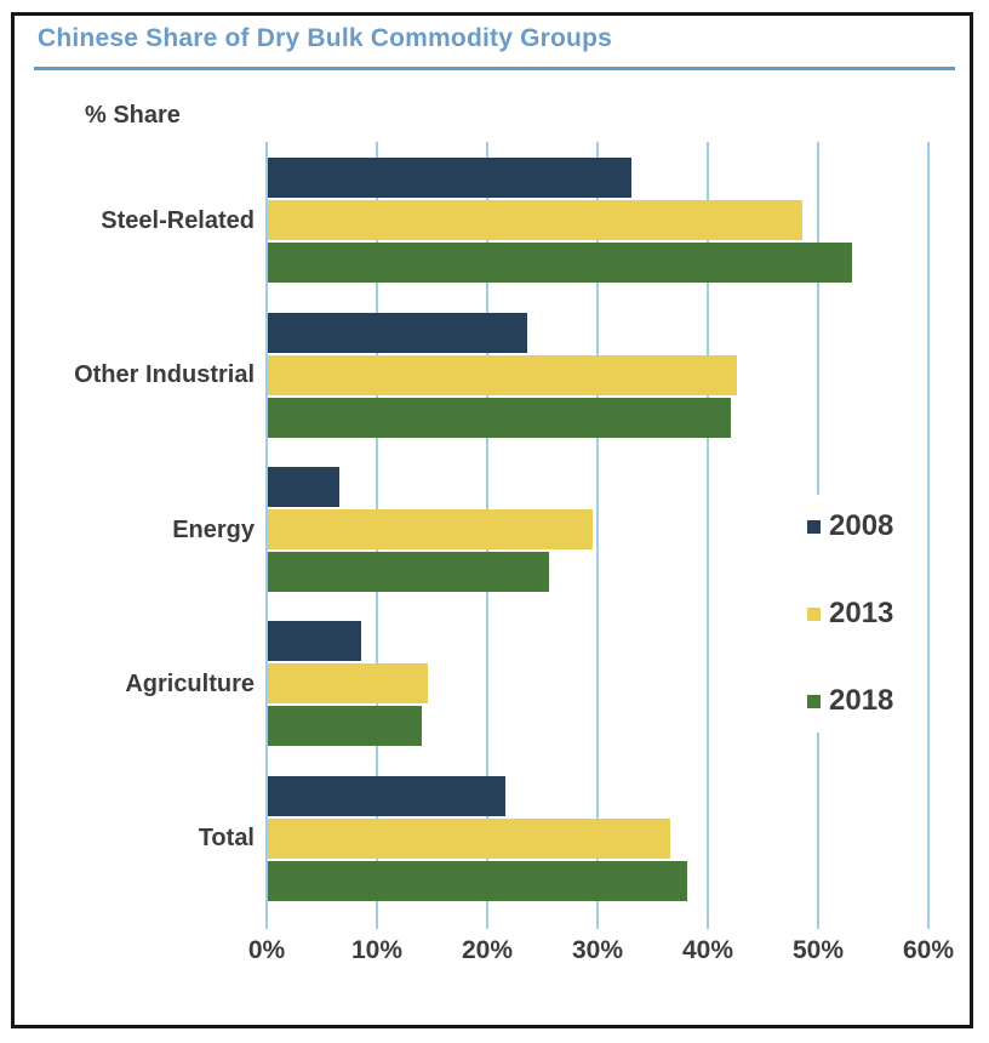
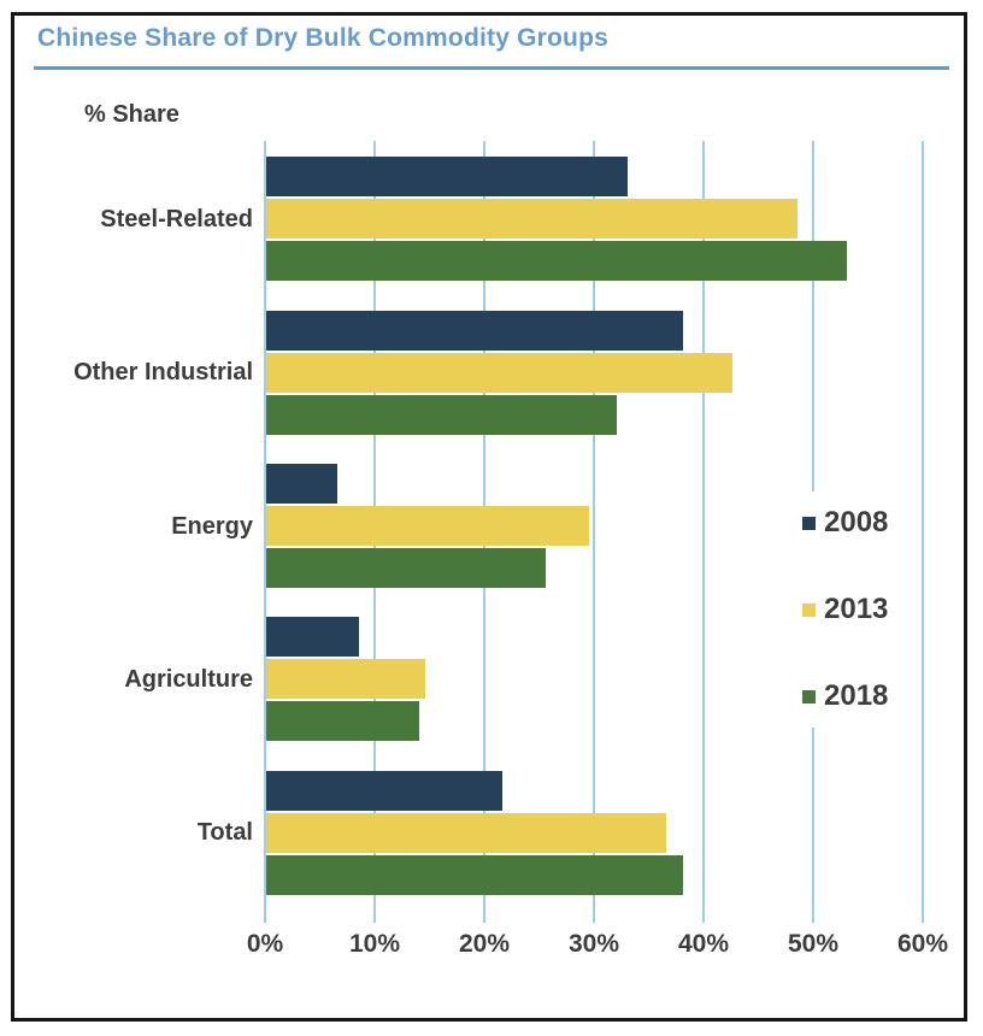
2008/Other Industrial: 24% -> 38%
2018/Other Industrial: 42% -> 32%
